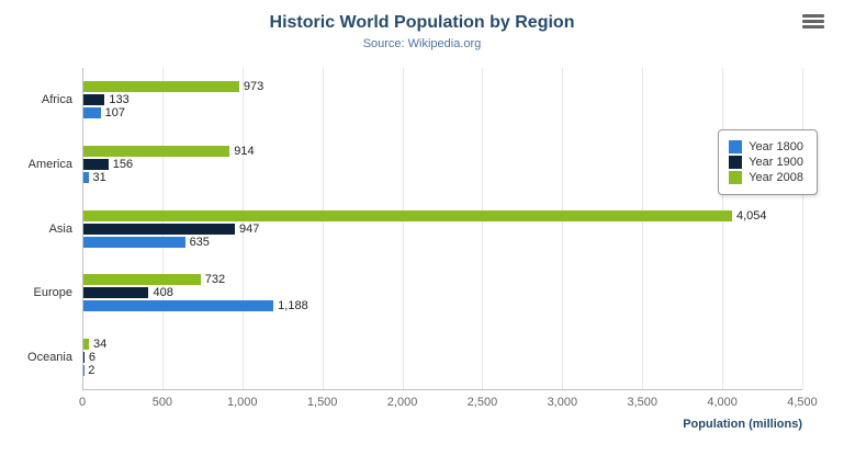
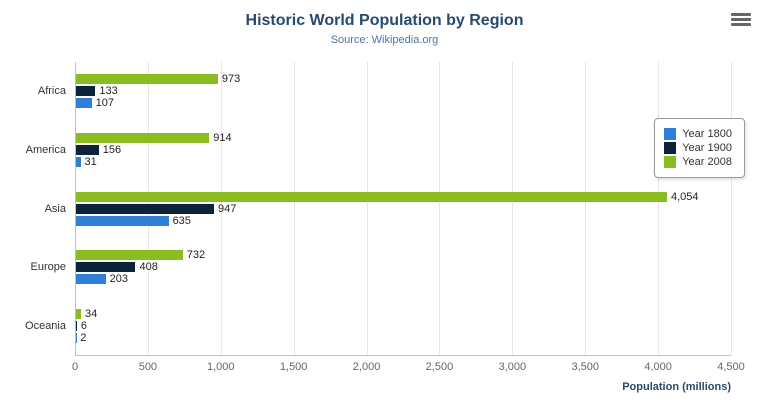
Year 1800/Europe: 1,188 -> 203
